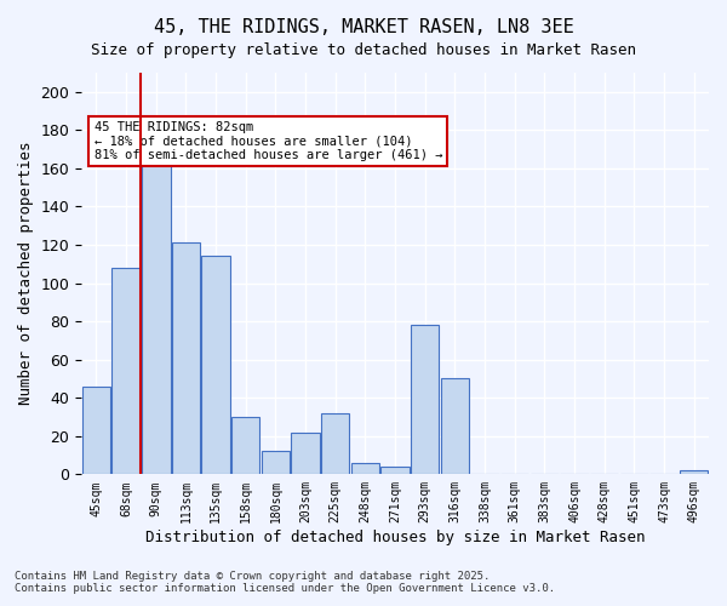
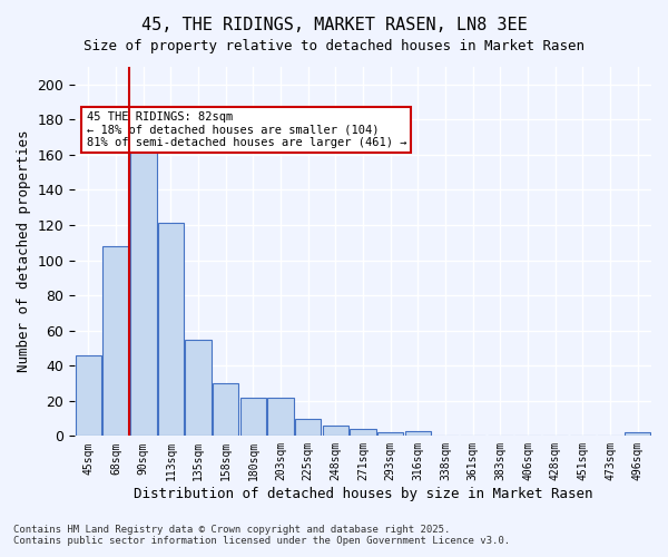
135sqm: 114 -> 55
180sqm: 12 -> 22
225sqm: 32 -> 10
293sqm: 78 -> 2
316sqm: 50 -> 3
